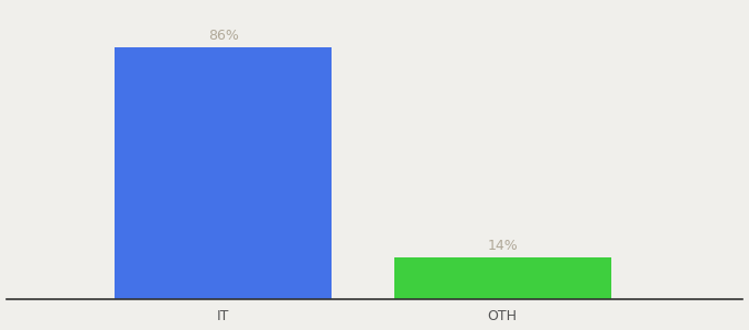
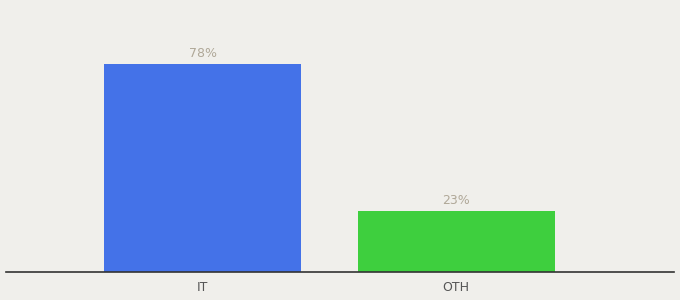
IT: 86% -> 78%
OTH: 14% -> 23%
